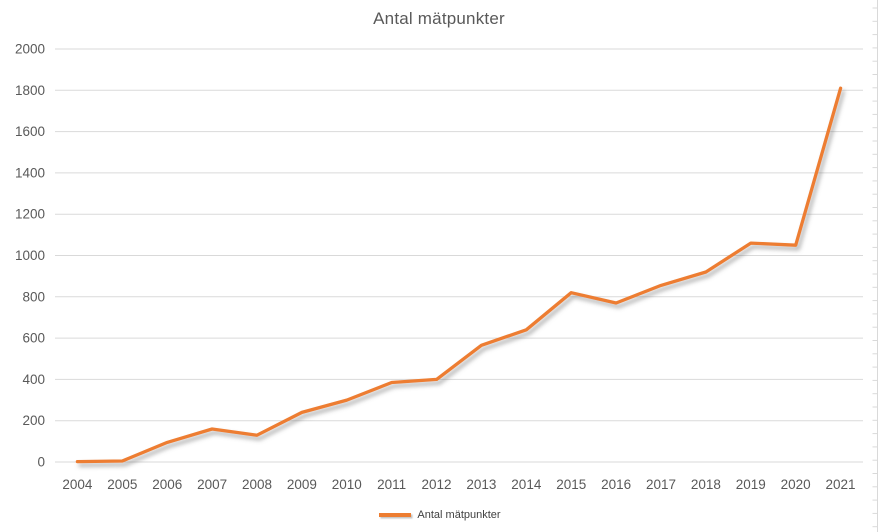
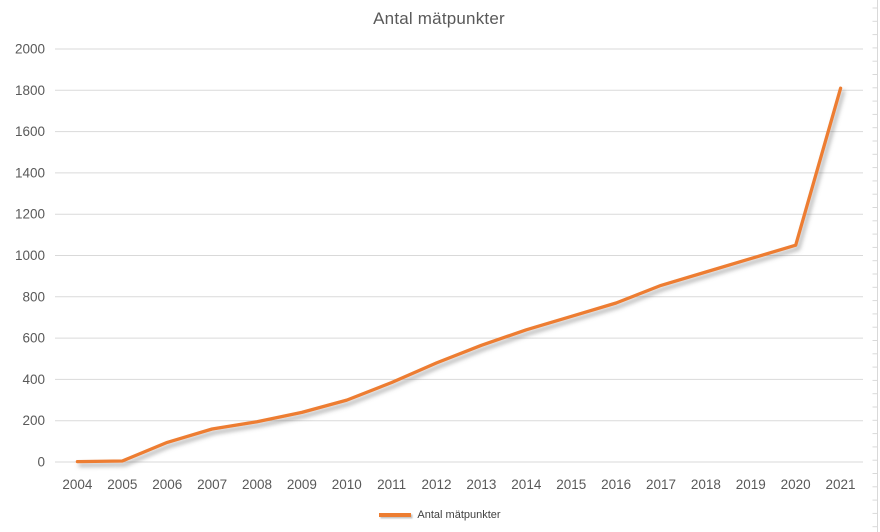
2008: 130 -> 200
2012: 400 -> 480
2015: 820 -> 700
2019: 1060 -> 980
